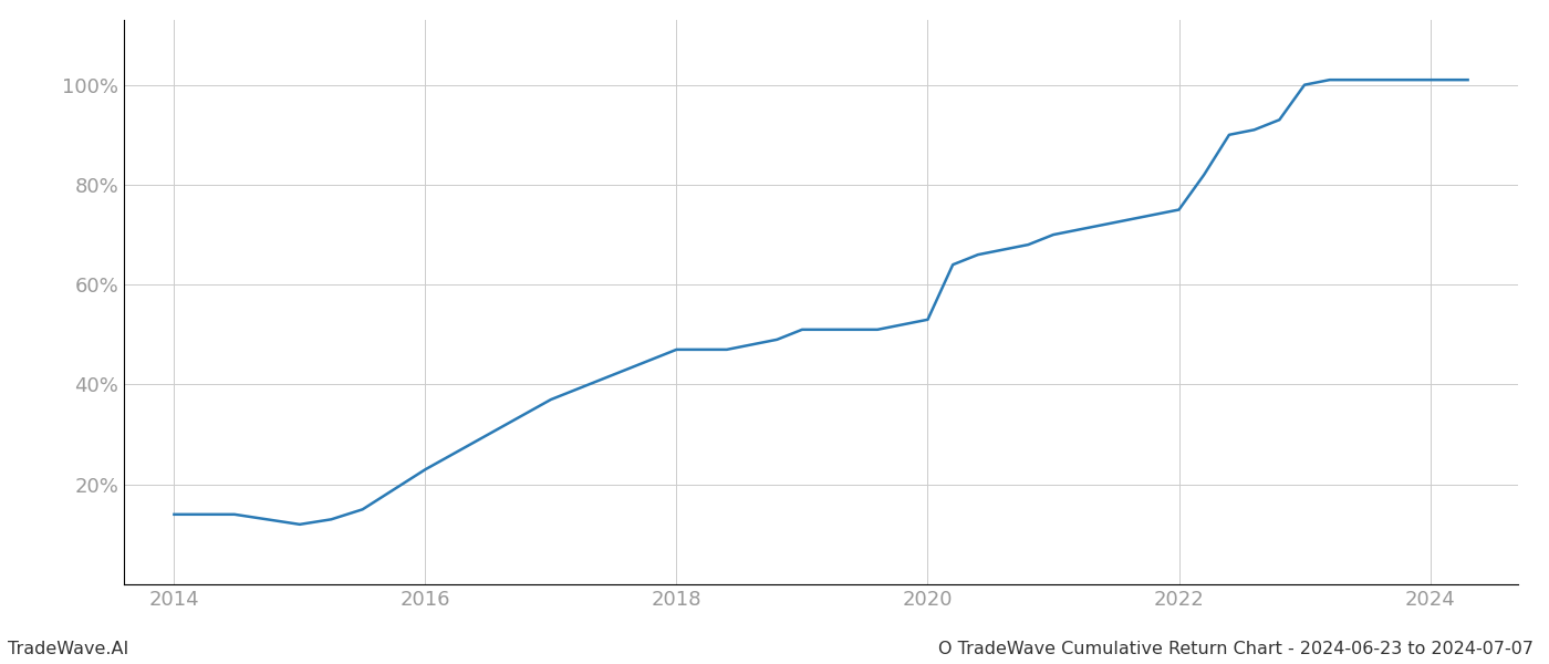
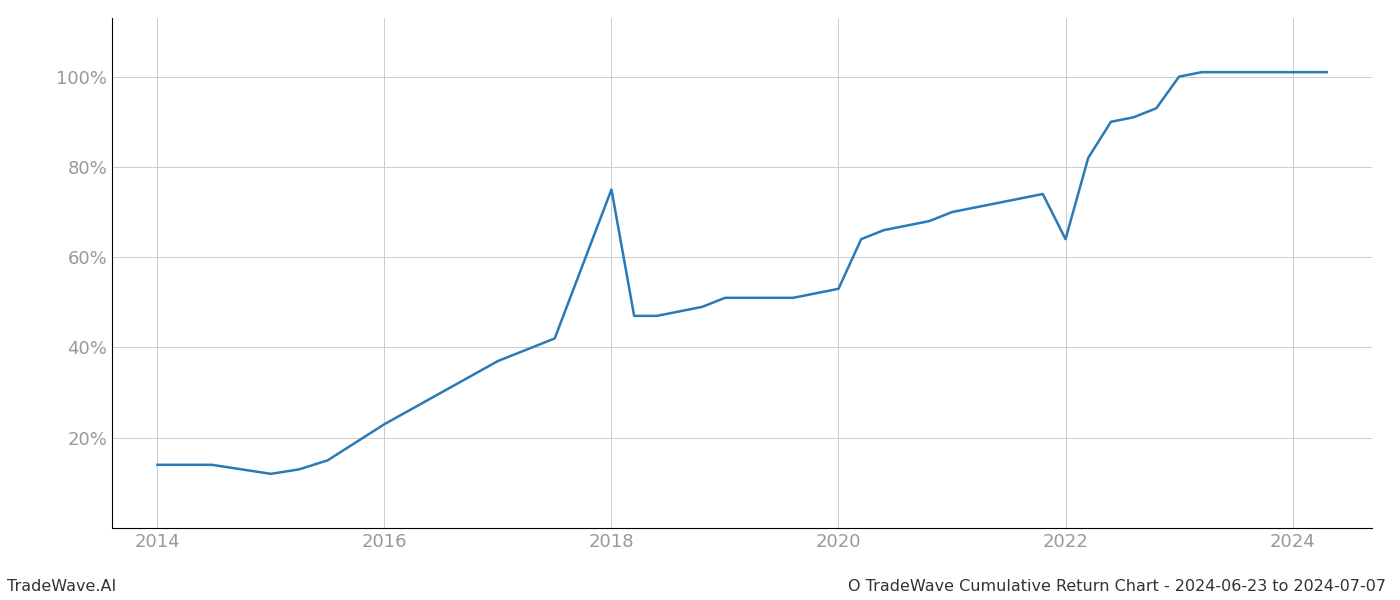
2018: 47% -> 75%
2022: 75% -> 64%
